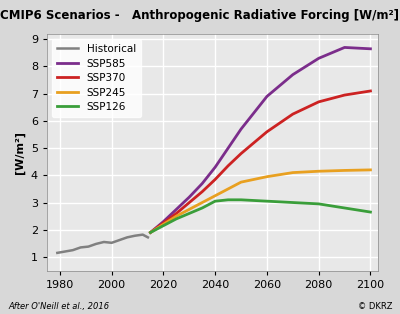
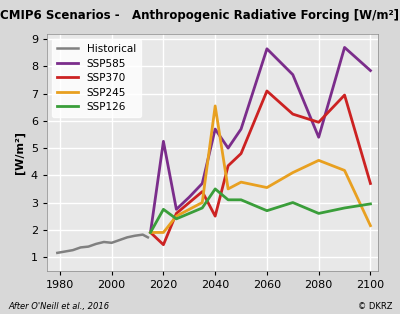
SSP585/2020: 2.30 -> 5.25
SSP370/2020: 2.25 -> 1.45
SSP245/2020: 2.20 -> 1.90
SSP126/2020: 2.15 -> 2.75
SSP585/2040: 4.30 -> 5.70
SSP370/2040: 3.85 -> 2.50
SSP245/2040: 3.25 -> 6.55
SSP126/2040: 3.05 -> 3.50
SSP585/2060: 6.90 -> 8.65
SSP370/2060: 5.60 -> 7.10
SSP245/2060: 3.95 -> 3.55
SSP126/2060: 3.05 -> 2.70
SSP585/2080: 8.30 -> 5.40
SSP370/2080: 6.70 -> 5.95
SSP245/2080: 4.15 -> 4.55
SSP126/2080: 2.95 -> 2.60
SSP585/2100: 8.65 -> 7.85
SSP370/2100: 7.10 -> 3.70
SSP245/2100: 4.20 -> 2.15
SSP126/2100: 2.65 -> 2.95
